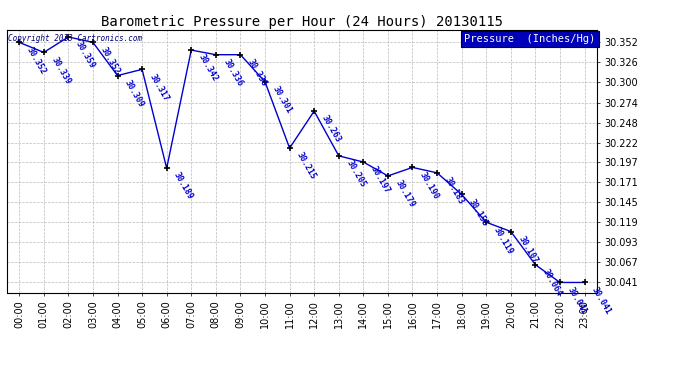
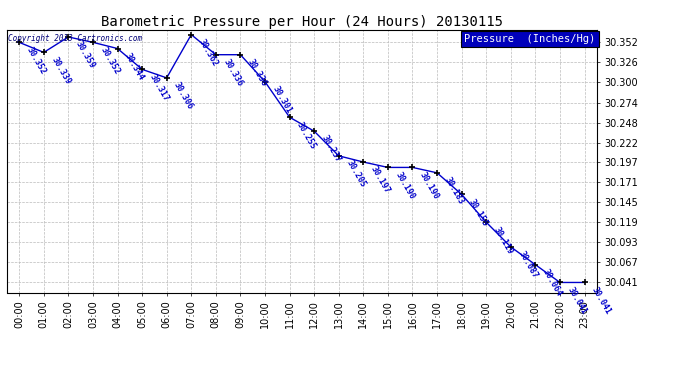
04:00: 30.309 -> 30.344
06:00: 30.189 -> 30.306
07:00: 30.342 -> 30.362
11:00: 30.215 -> 30.255
12:00: 30.263 -> 30.237
15:00: 30.179 -> 30.190
20:00: 30.107 -> 30.087
